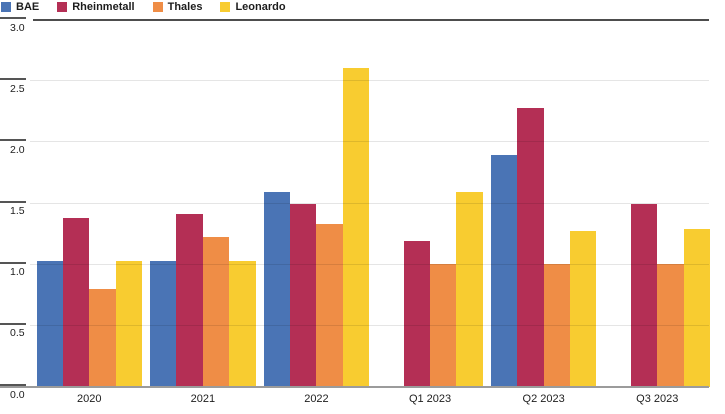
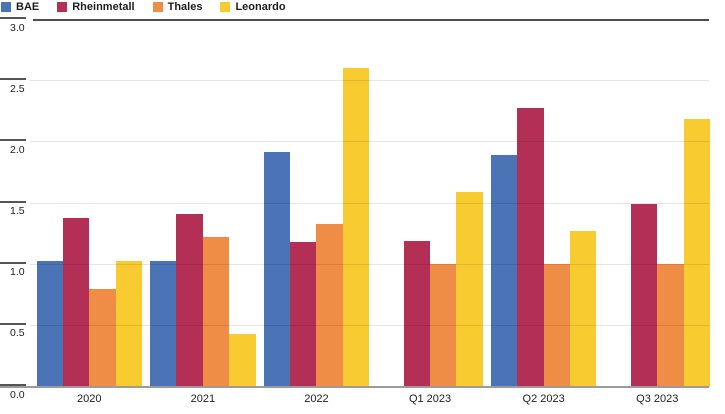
Leonardo/2021: 1.03 -> 0.43
BAE/2022: 1.59 -> 1.92
Rheinmetall/2022: 1.49 -> 1.18
Leonardo/Q3 2023: 1.29 -> 2.19
